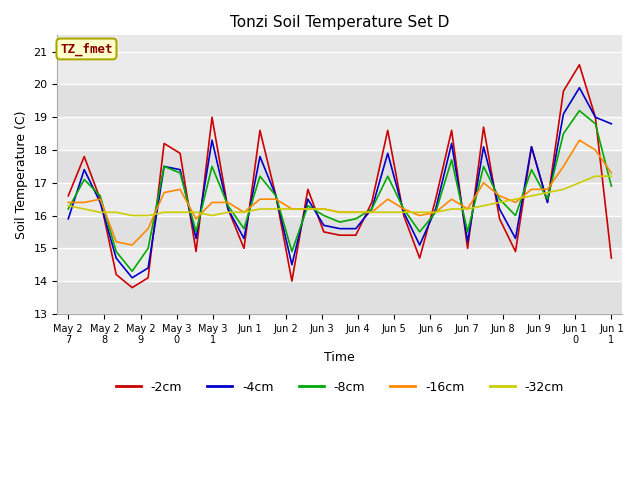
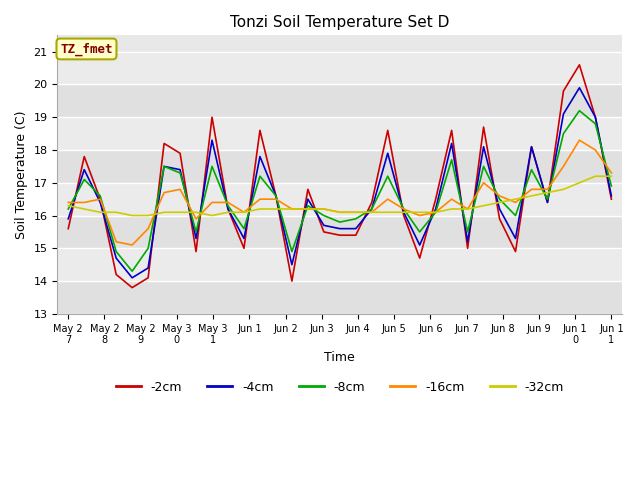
-2cm/May 2 7: 16.6 -> 15.6
-2cm/Jun 1 1: 14.7 -> 16.5
-4cm/Jun 1 1: 18.8 -> 16.6
